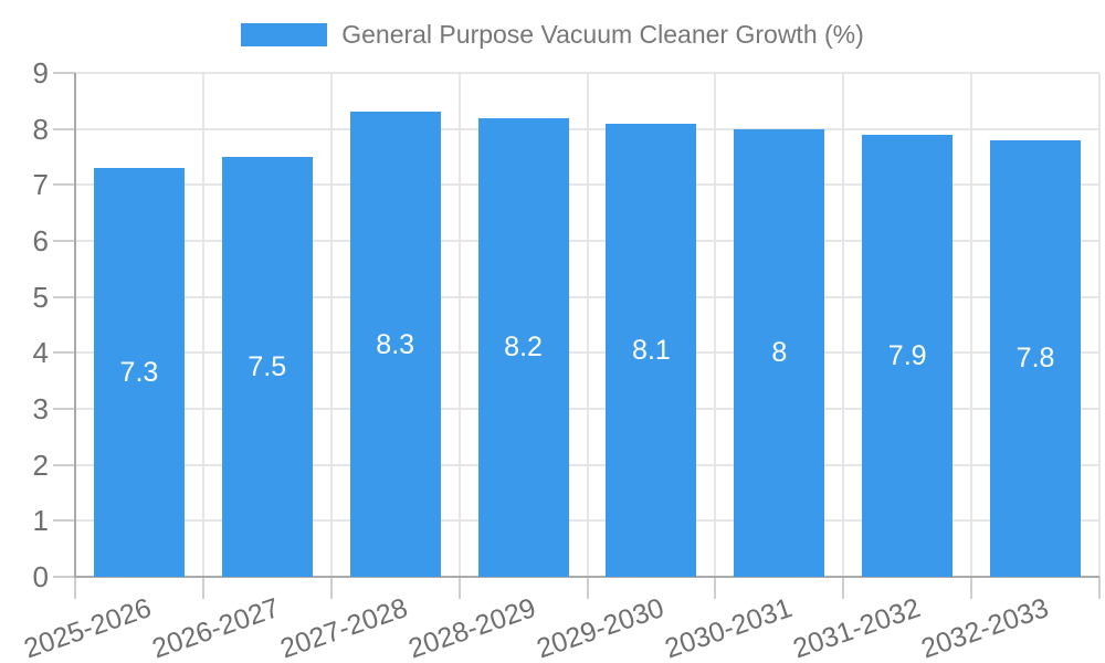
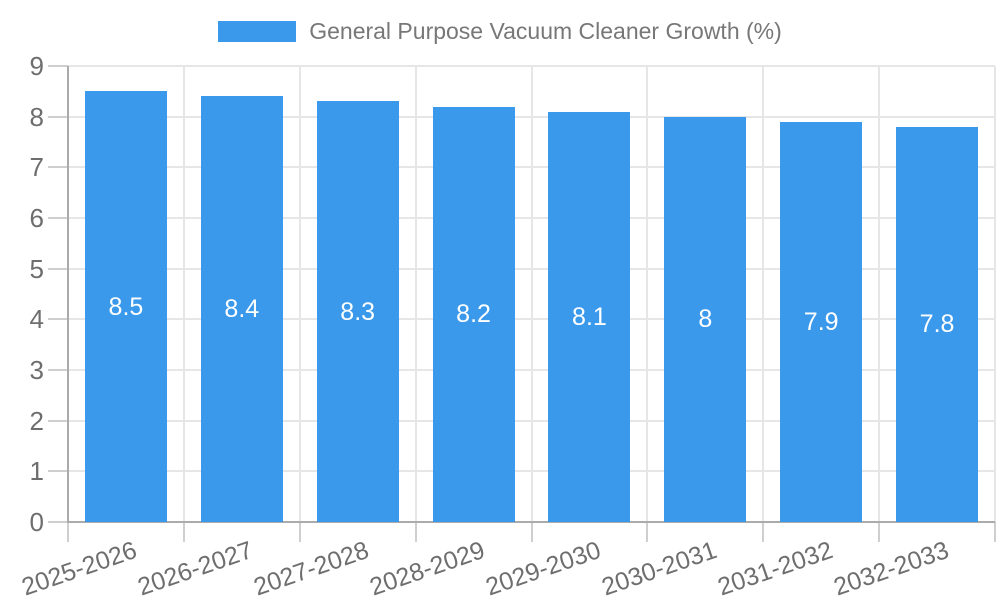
2025-2026: 7.3 -> 8.5
2026-2027: 7.5 -> 8.4
